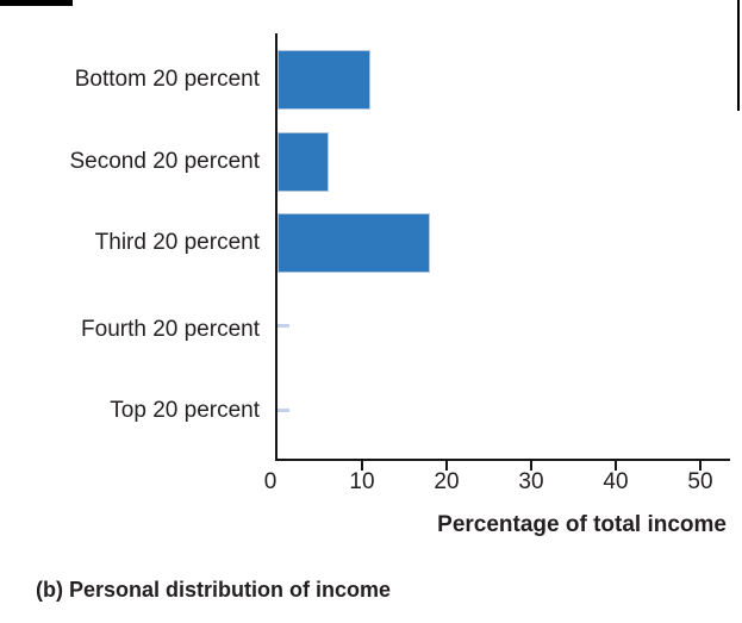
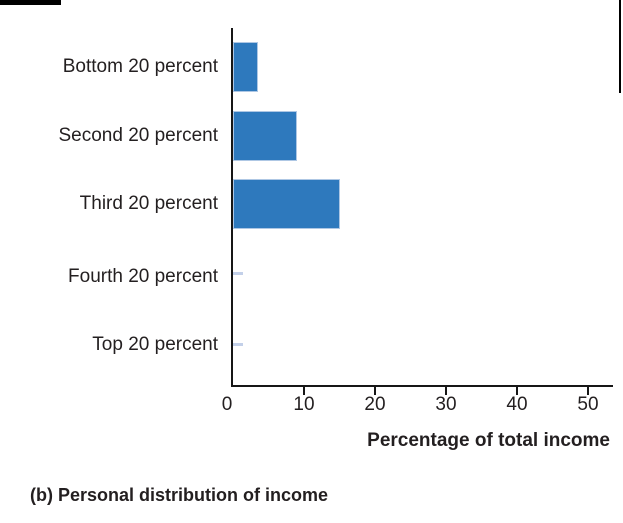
Bottom 20 percent: 11 -> 4
Second 20 percent: 6 -> 9
Third 20 percent: 18 -> 15
